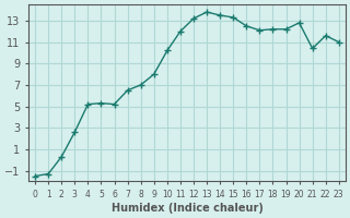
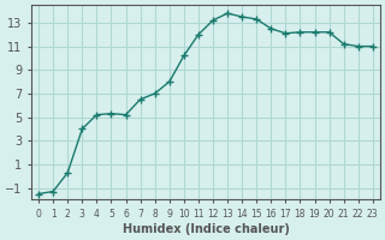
3: 2.6 -> 4.0
20: 12.8 -> 12.2
21: 10.4 -> 11.2
22: 11.6 -> 11.0
